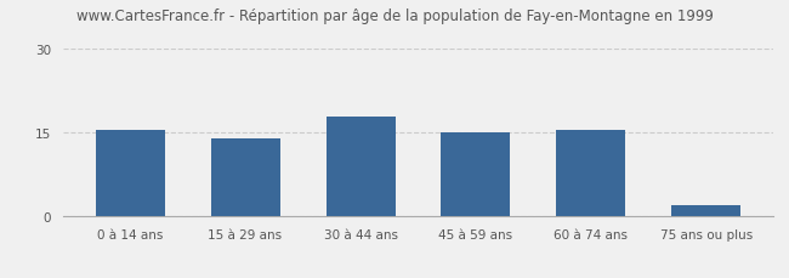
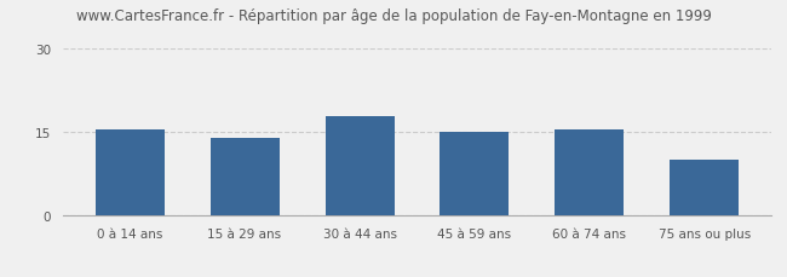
75 ans ou plus: 2.0 -> 10.0
